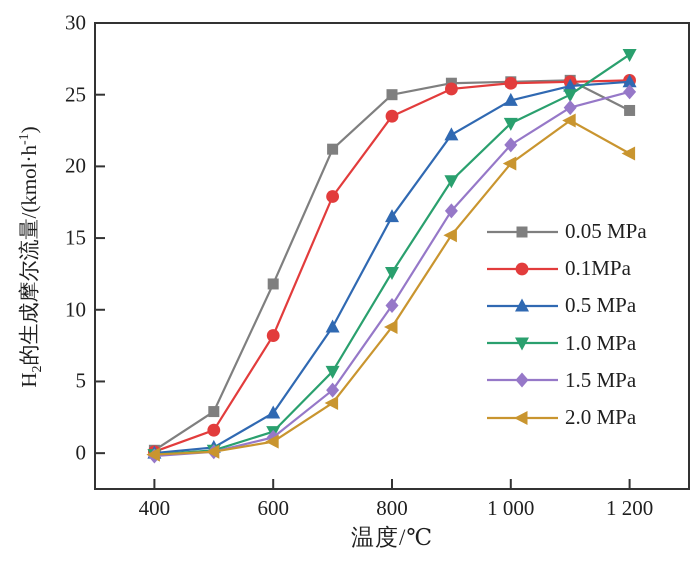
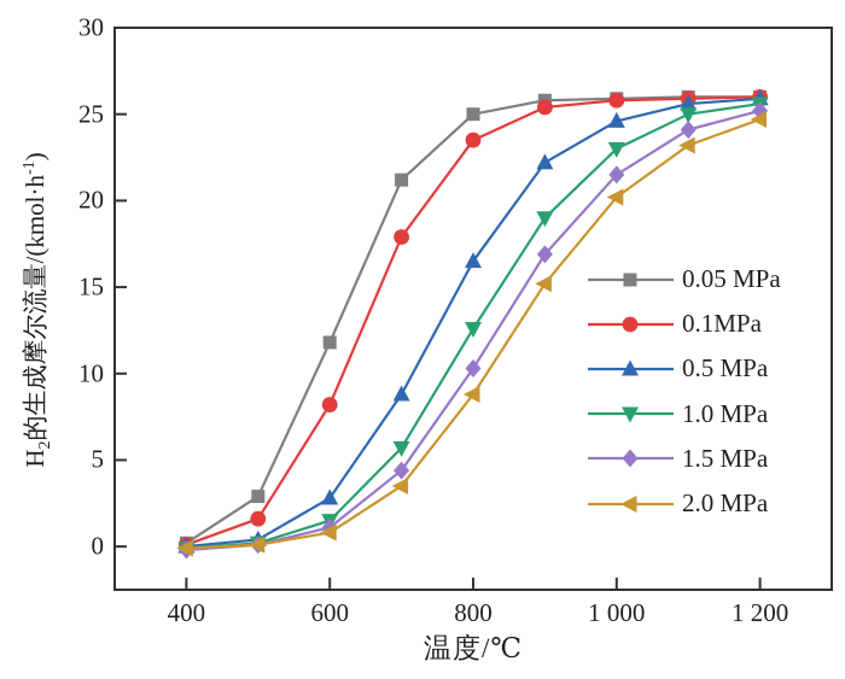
0.05 MPa/1200: 23.9 -> 26.0
1.0 MPa/1200: 27.8 -> 25.6
2.0 MPa/1200: 20.9 -> 24.7
